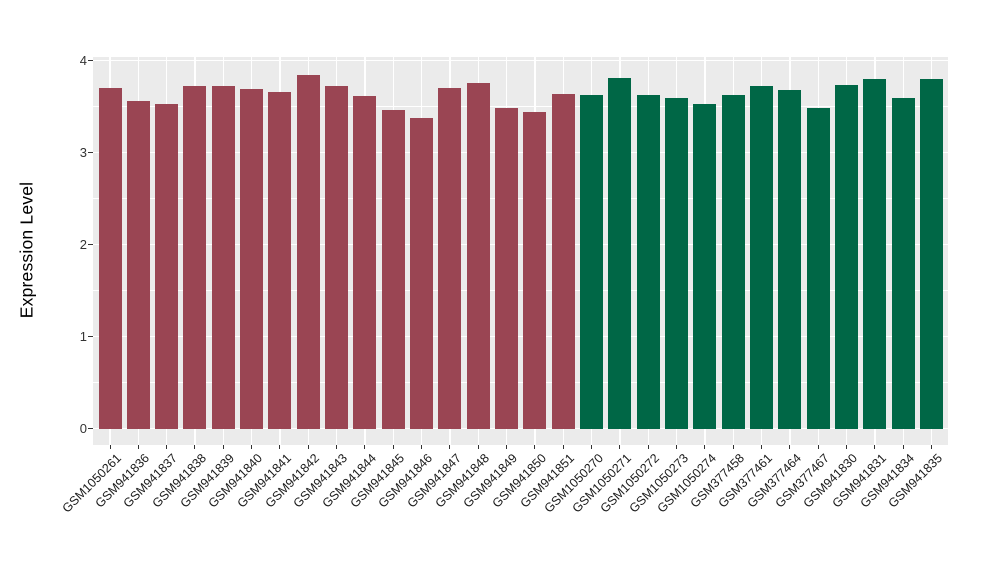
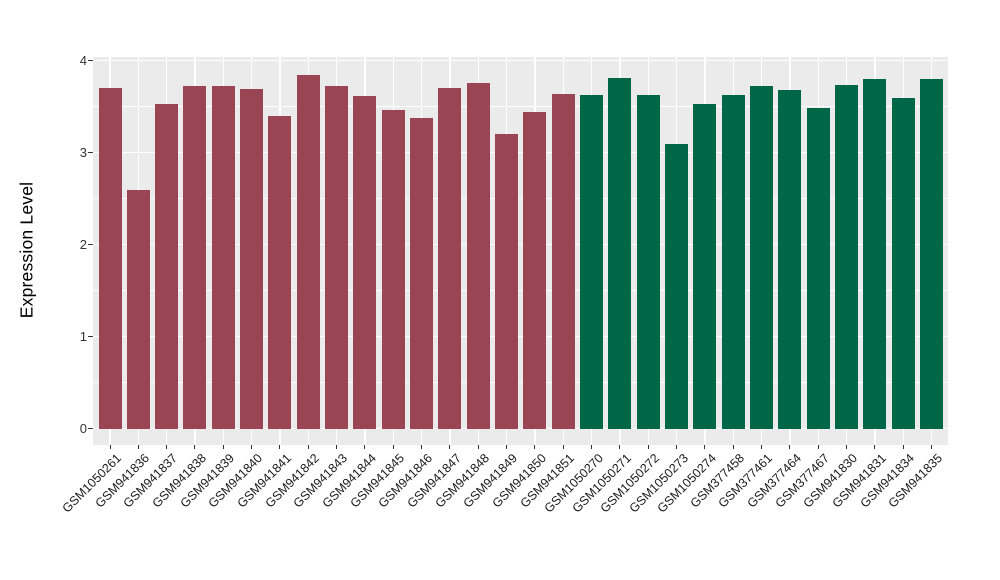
GSM941836: 3.6 -> 2.6
GSM941841: 3.7 -> 3.4
GSM941849: 3.5 -> 3.2
GSM1050273: 3.6 -> 3.1
